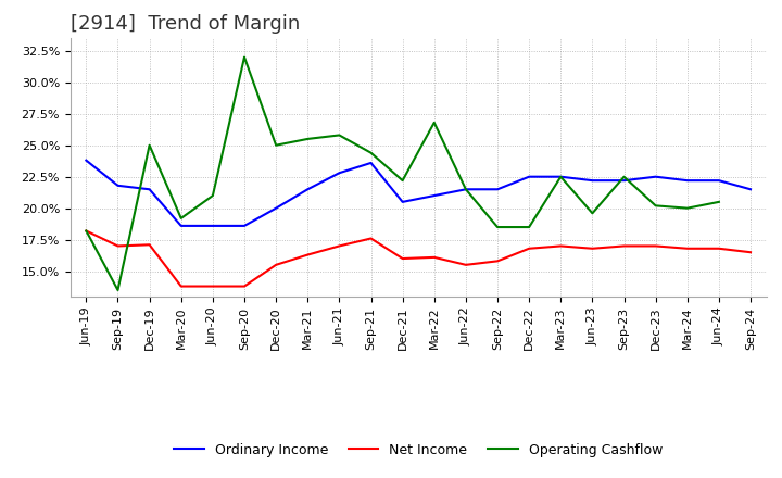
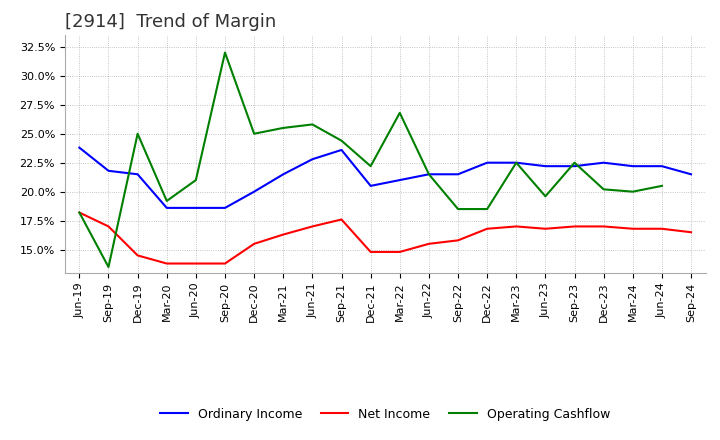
Net Income/Dec-19: 17.1% -> 14.5%
Net Income/Dec-21: 16.0% -> 14.8%
Net Income/Mar-22: 16.1% -> 14.8%
